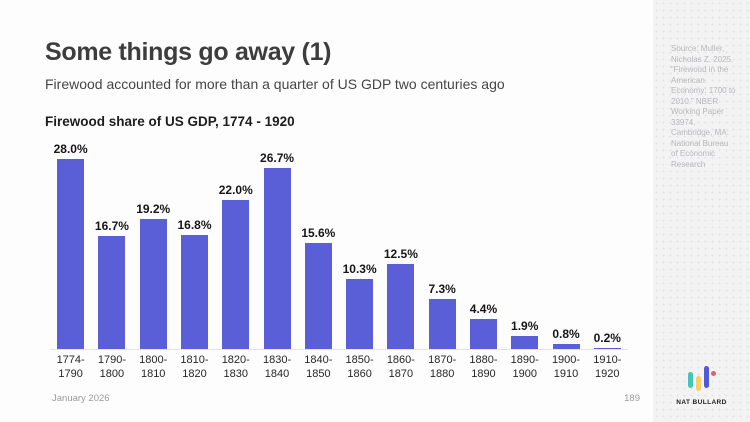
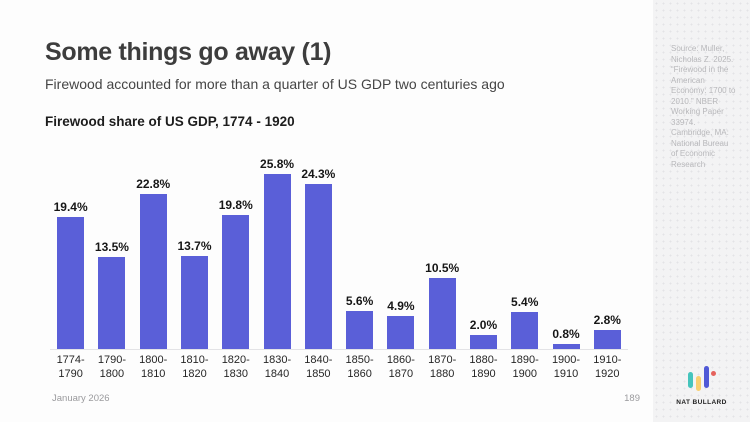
1774-1790: 28.0% -> 19.4%
1790-1800: 16.7% -> 13.5%
1800-1810: 19.2% -> 22.8%
1810-1820: 16.8% -> 13.7%
1820-1830: 22.0% -> 19.8%
1830-1840: 26.7% -> 25.8%
1840-1850: 15.6% -> 24.3%
1850-1860: 10.3% -> 5.6%
1860-1870: 12.5% -> 4.9%
1870-1880: 7.3% -> 10.5%
1880-1890: 4.4% -> 2.0%
1890-1900: 1.9% -> 5.4%
1910-1920: 0.2% -> 2.8%
